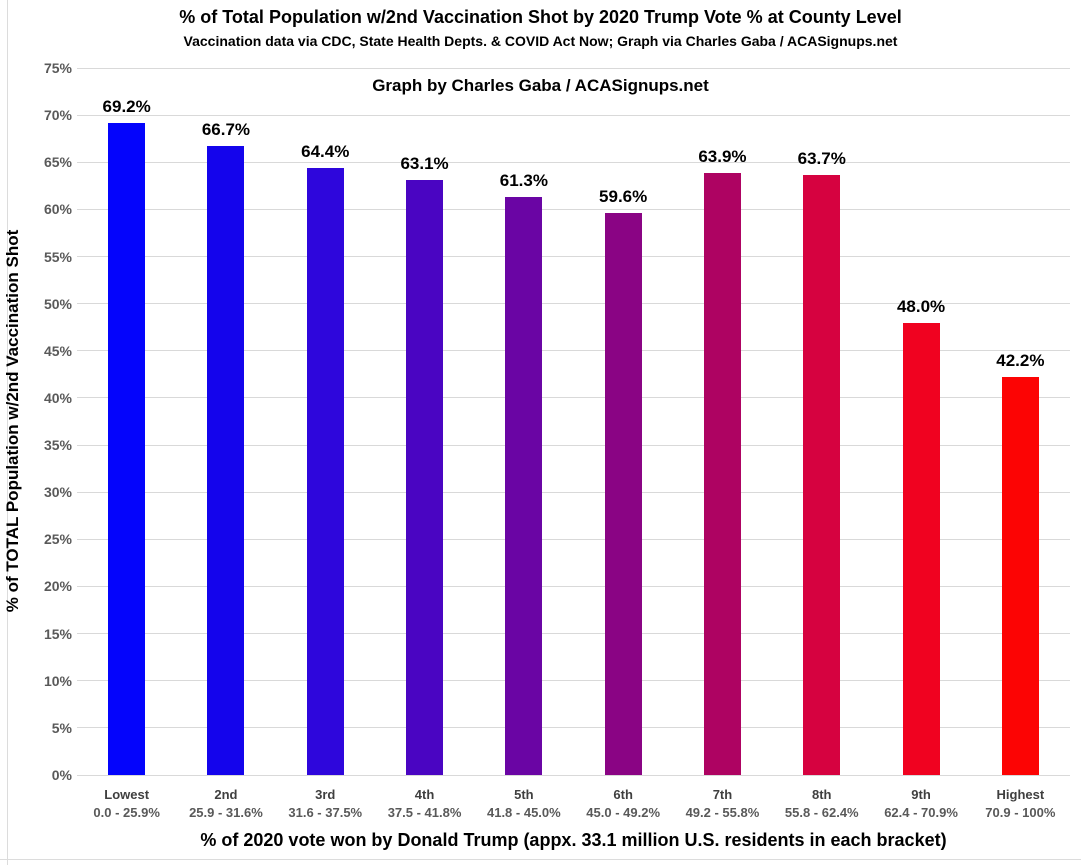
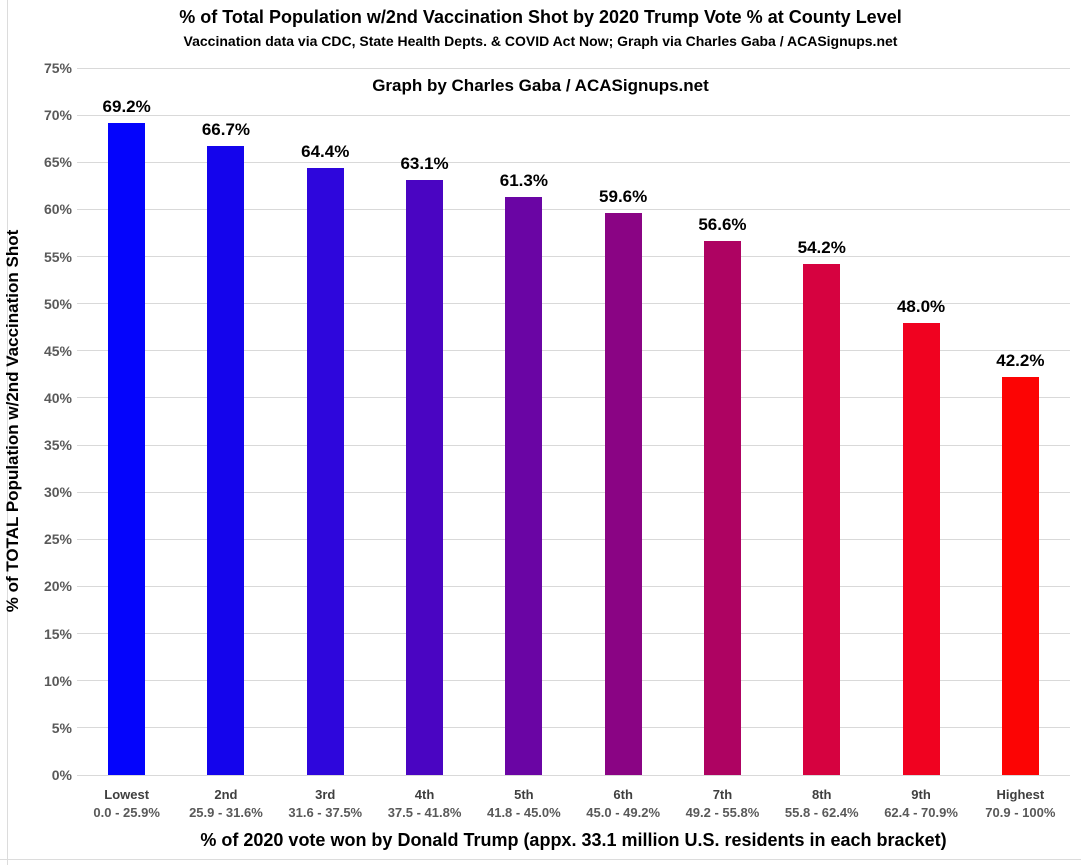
7th: 63.9% -> 56.6%
8th: 63.7% -> 54.2%
